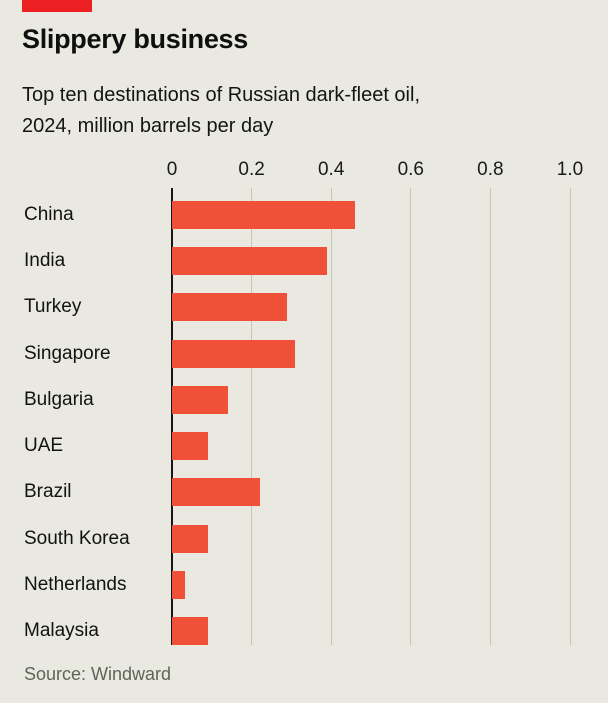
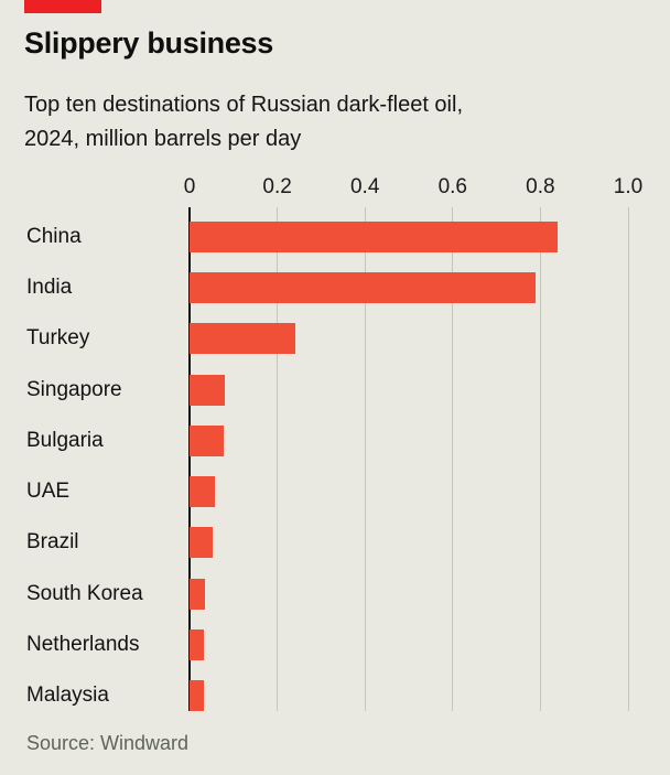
China: 0.46 -> 0.84
India: 0.39 -> 0.79
Turkey: 0.29 -> 0.24
Singapore: 0.31 -> 0.08
Bulgaria: 0.14 -> 0.08
UAE: 0.09 -> 0.06
Brazil: 0.22 -> 0.05
South Korea: 0.09 -> 0.04
Malaysia: 0.09 -> 0.03
